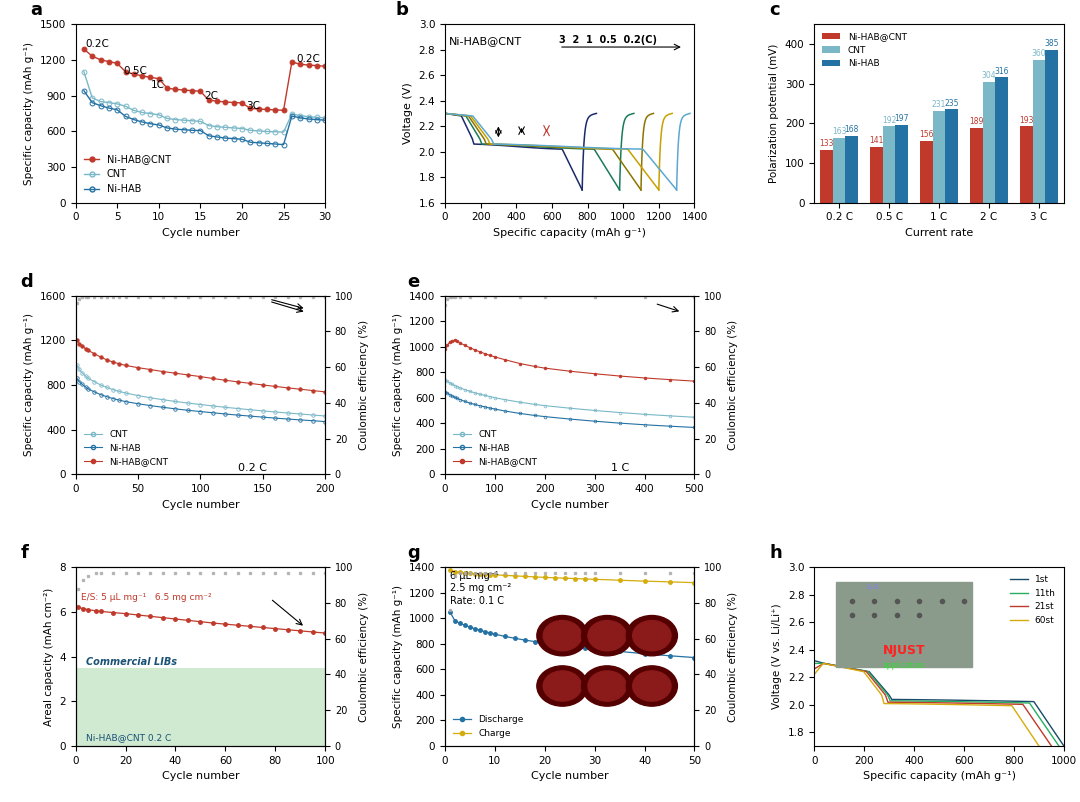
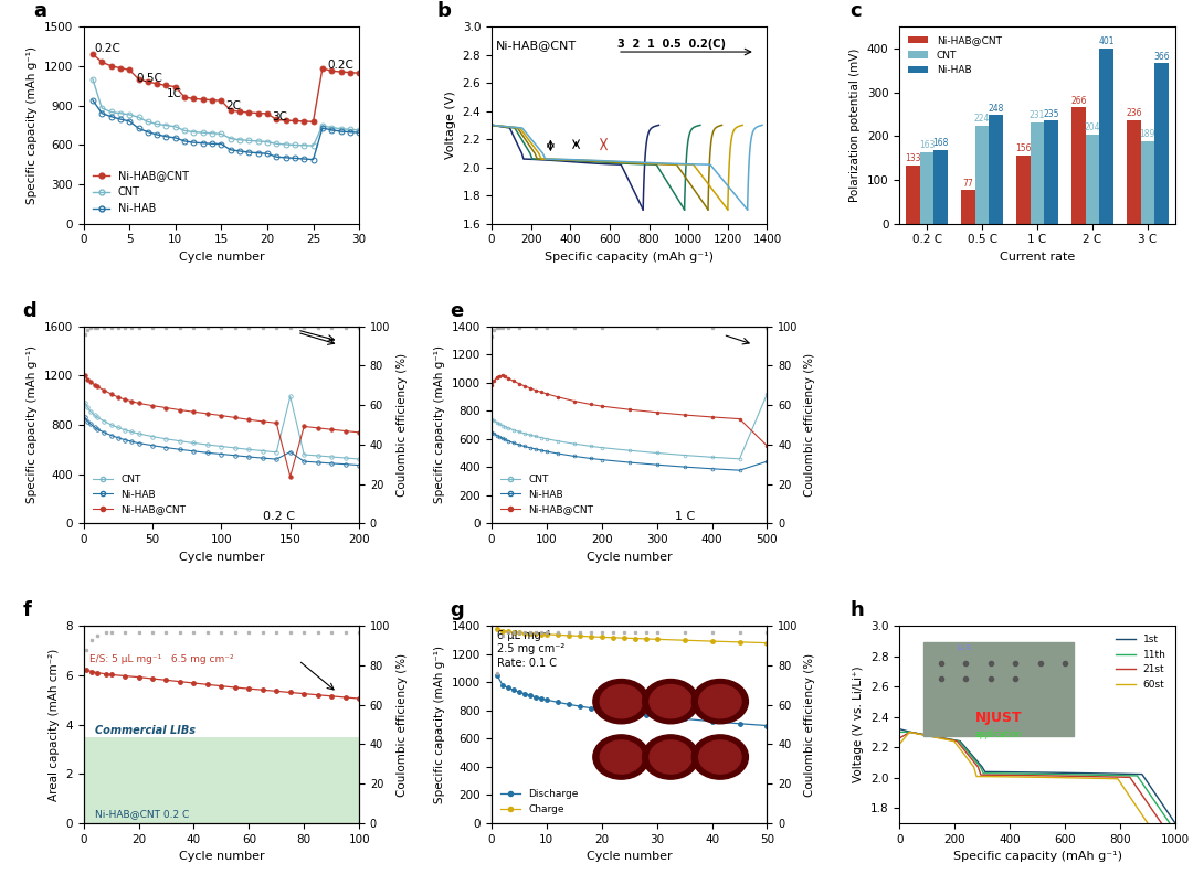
Ni-HAB@CNT/0.5 C: 141 -> 77
CNT/0.5 C: 192 -> 224
Ni-HAB/0.5 C: 197 -> 248
Ni-HAB@CNT/2 C: 189 -> 266
CNT/2 C: 304 -> 204
Ni-HAB/2 C: 316 -> 401
Ni-HAB@CNT/3 C: 193 -> 236
CNT/3 C: 360 -> 189
Ni-HAB/3 C: 385 -> 366
Ni-HAB@CNT/150: 800 -> 380
CNT/150: 570 -> 1030
Ni-HAB/150: 510 -> 580
Ni-HAB@CNT/500: 730 -> 550
CNT/500: 450 -> 920
Ni-HAB/500: 370 -> 440
